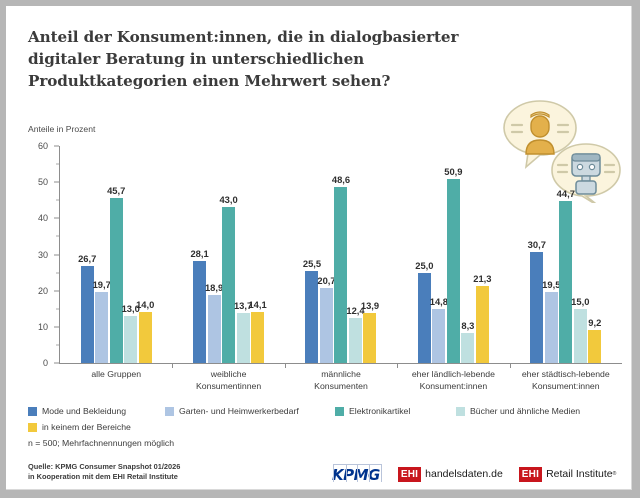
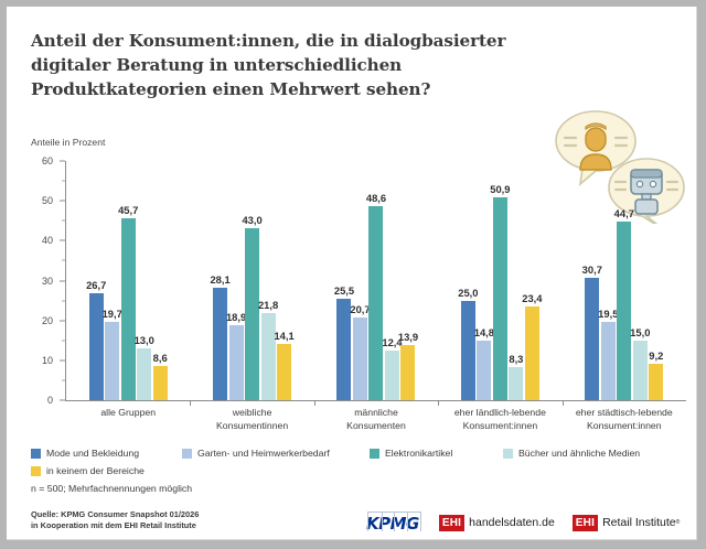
in keinem der Bereiche/alle Gruppen: 14,0 -> 8,6
Bücher und ähnliche Medien/weibliche Konsumentinnen: 13,7 -> 21,8
in keinem der Bereiche/eher ländlich-lebende Konsument:innen: 21,3 -> 23,4
